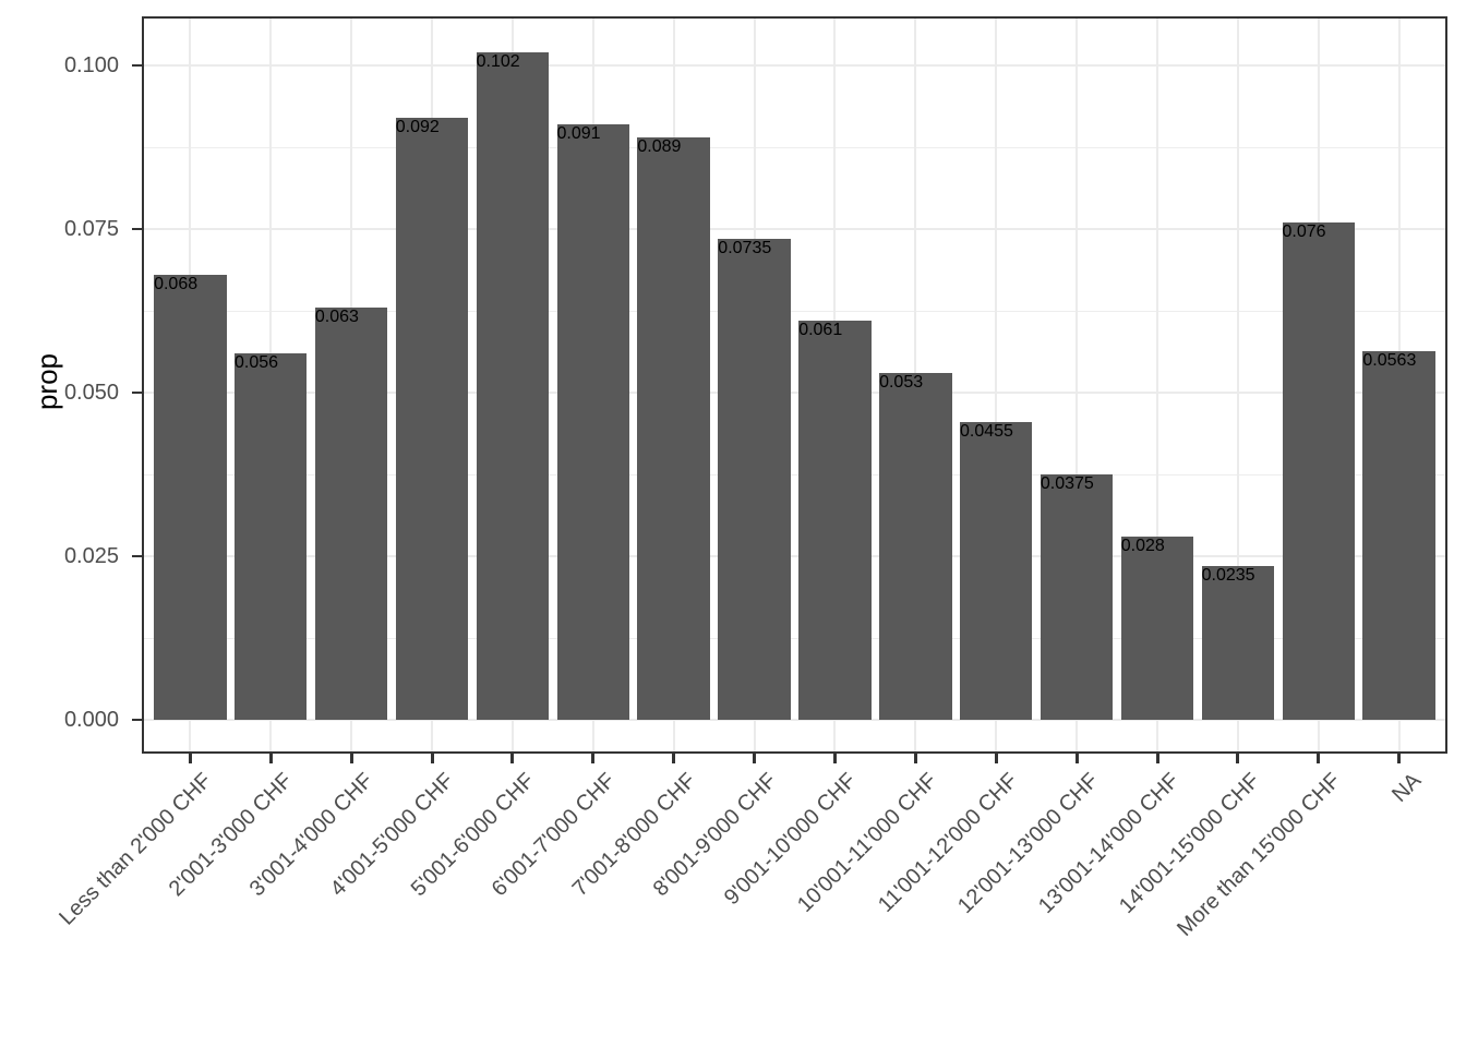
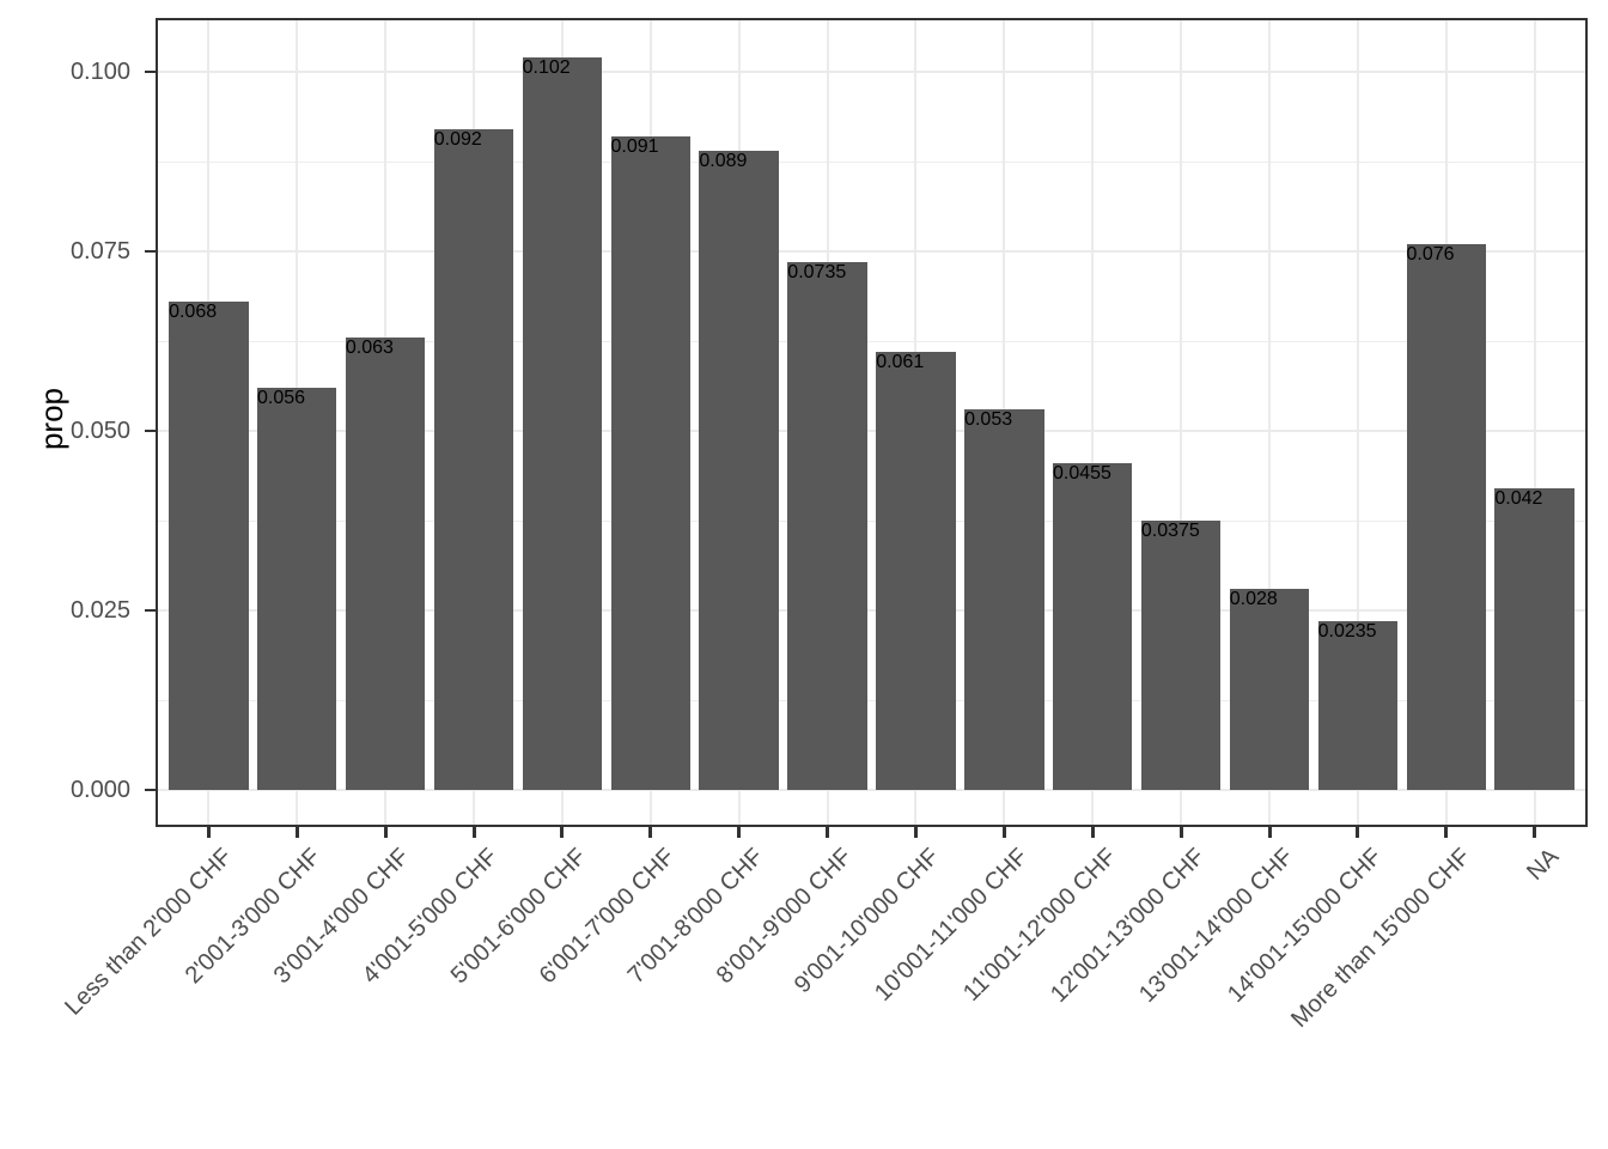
NA: 0.0563 -> 0.042
